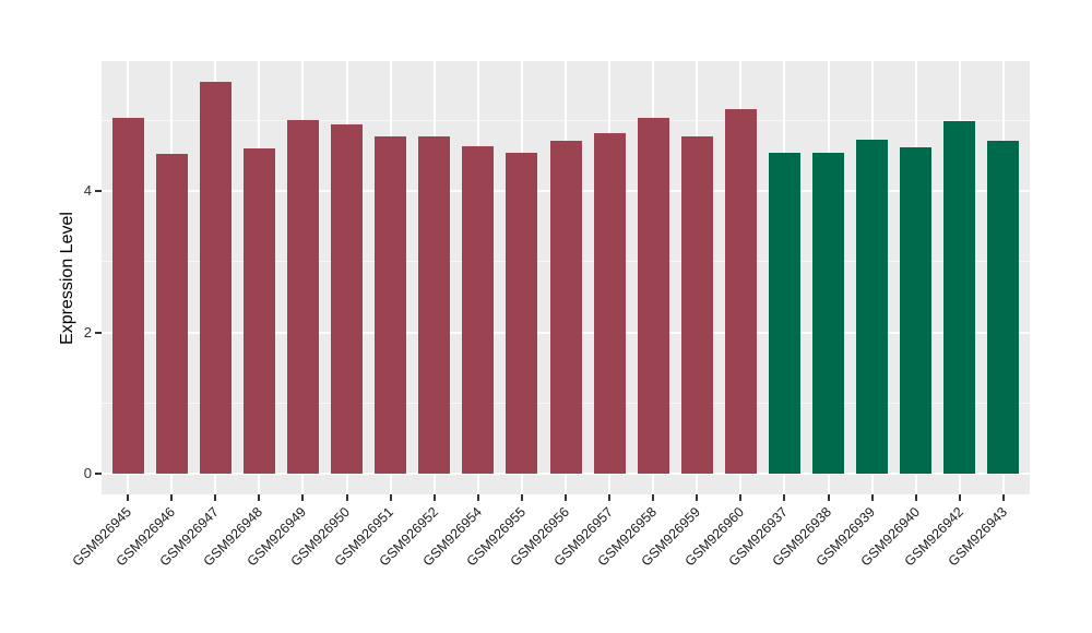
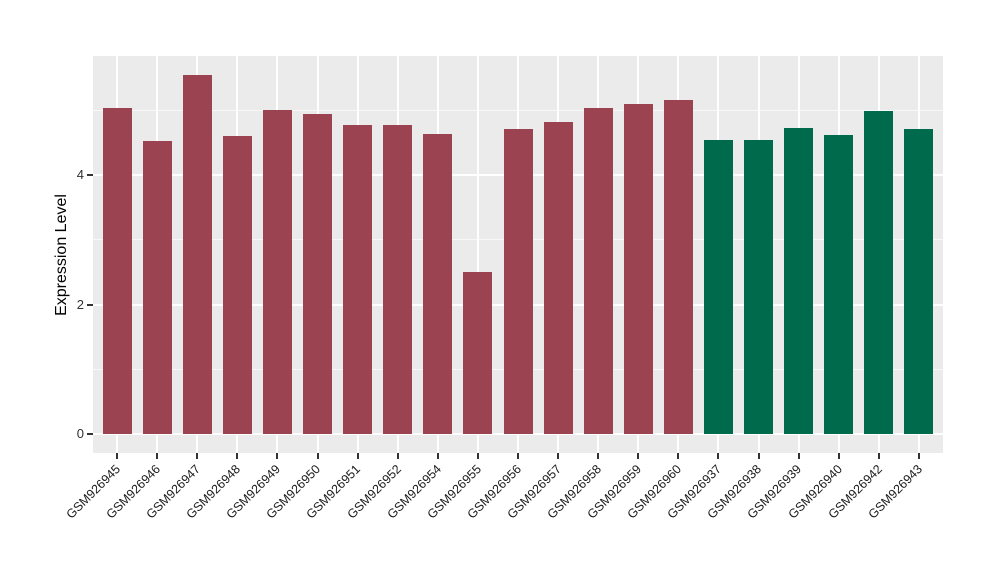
GSM926955: 4.5 -> 2.5
GSM926959: 4.8 -> 5.1
